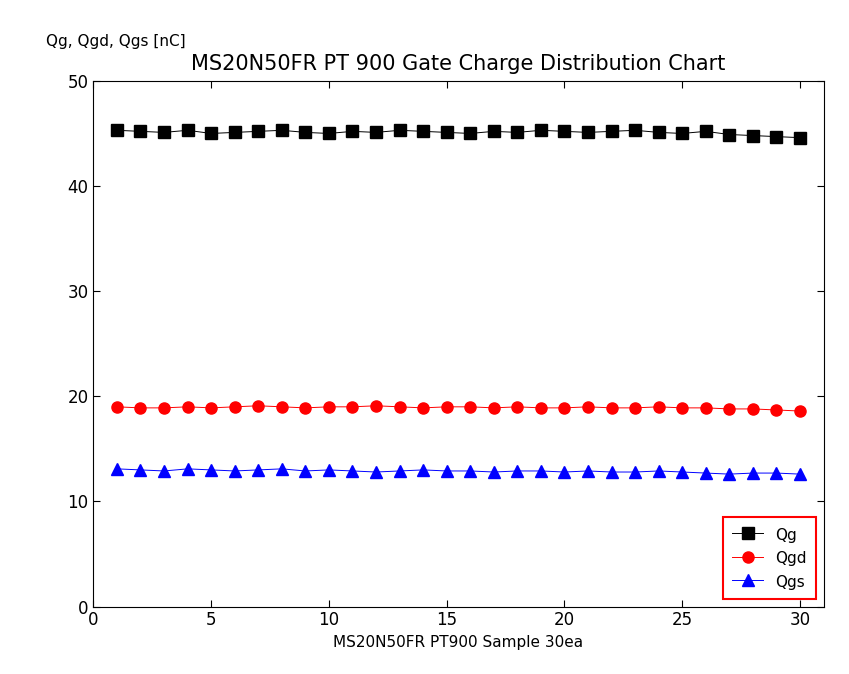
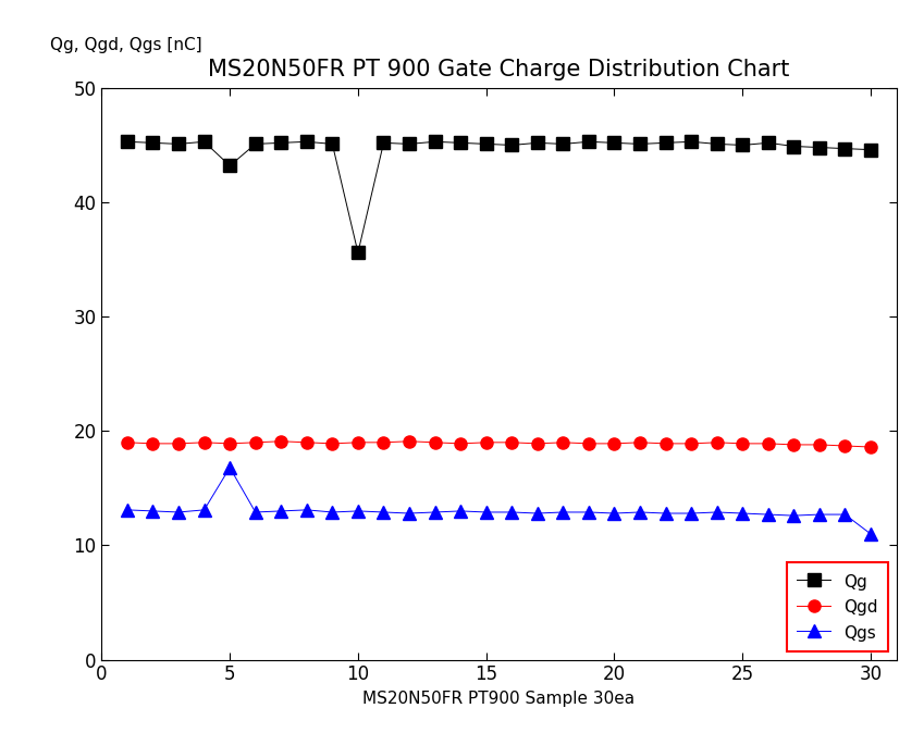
Qg/5: 45.0 -> 43.2
Qgs/5: 13.0 -> 16.8
Qg/10: 45.0 -> 35.6
Qgs/30: 12.6 -> 11.0
